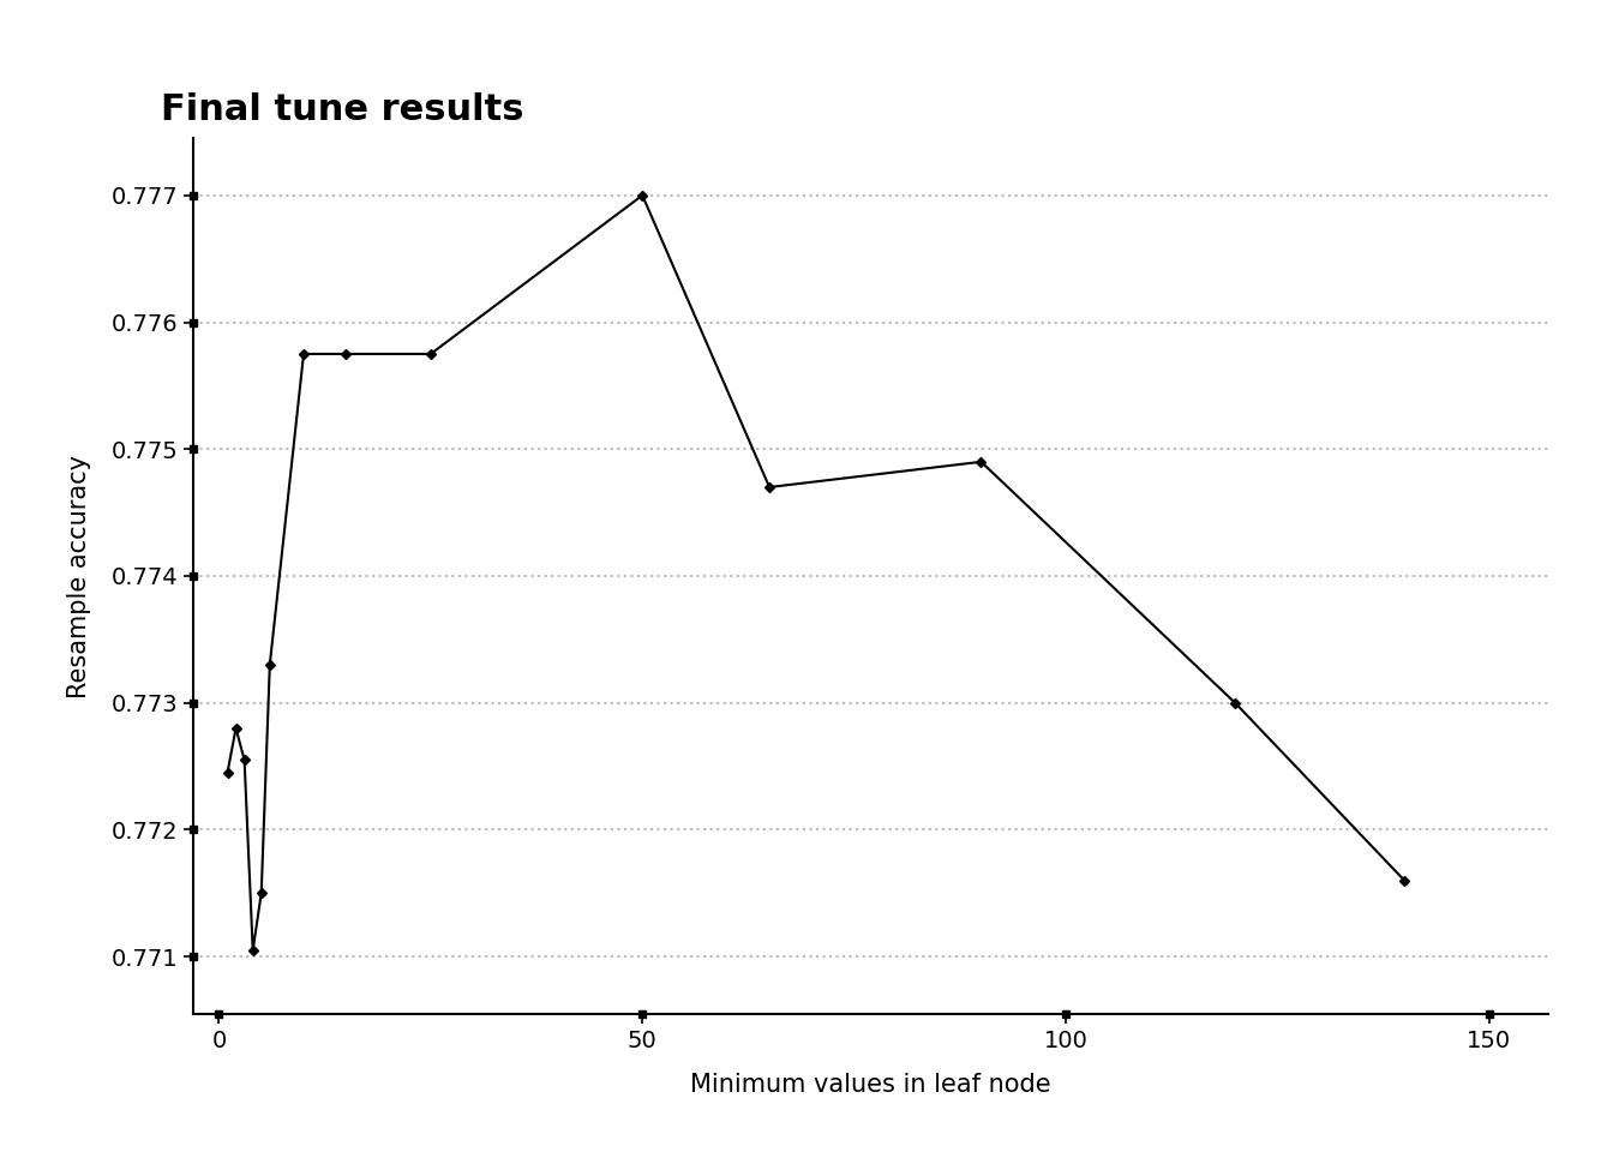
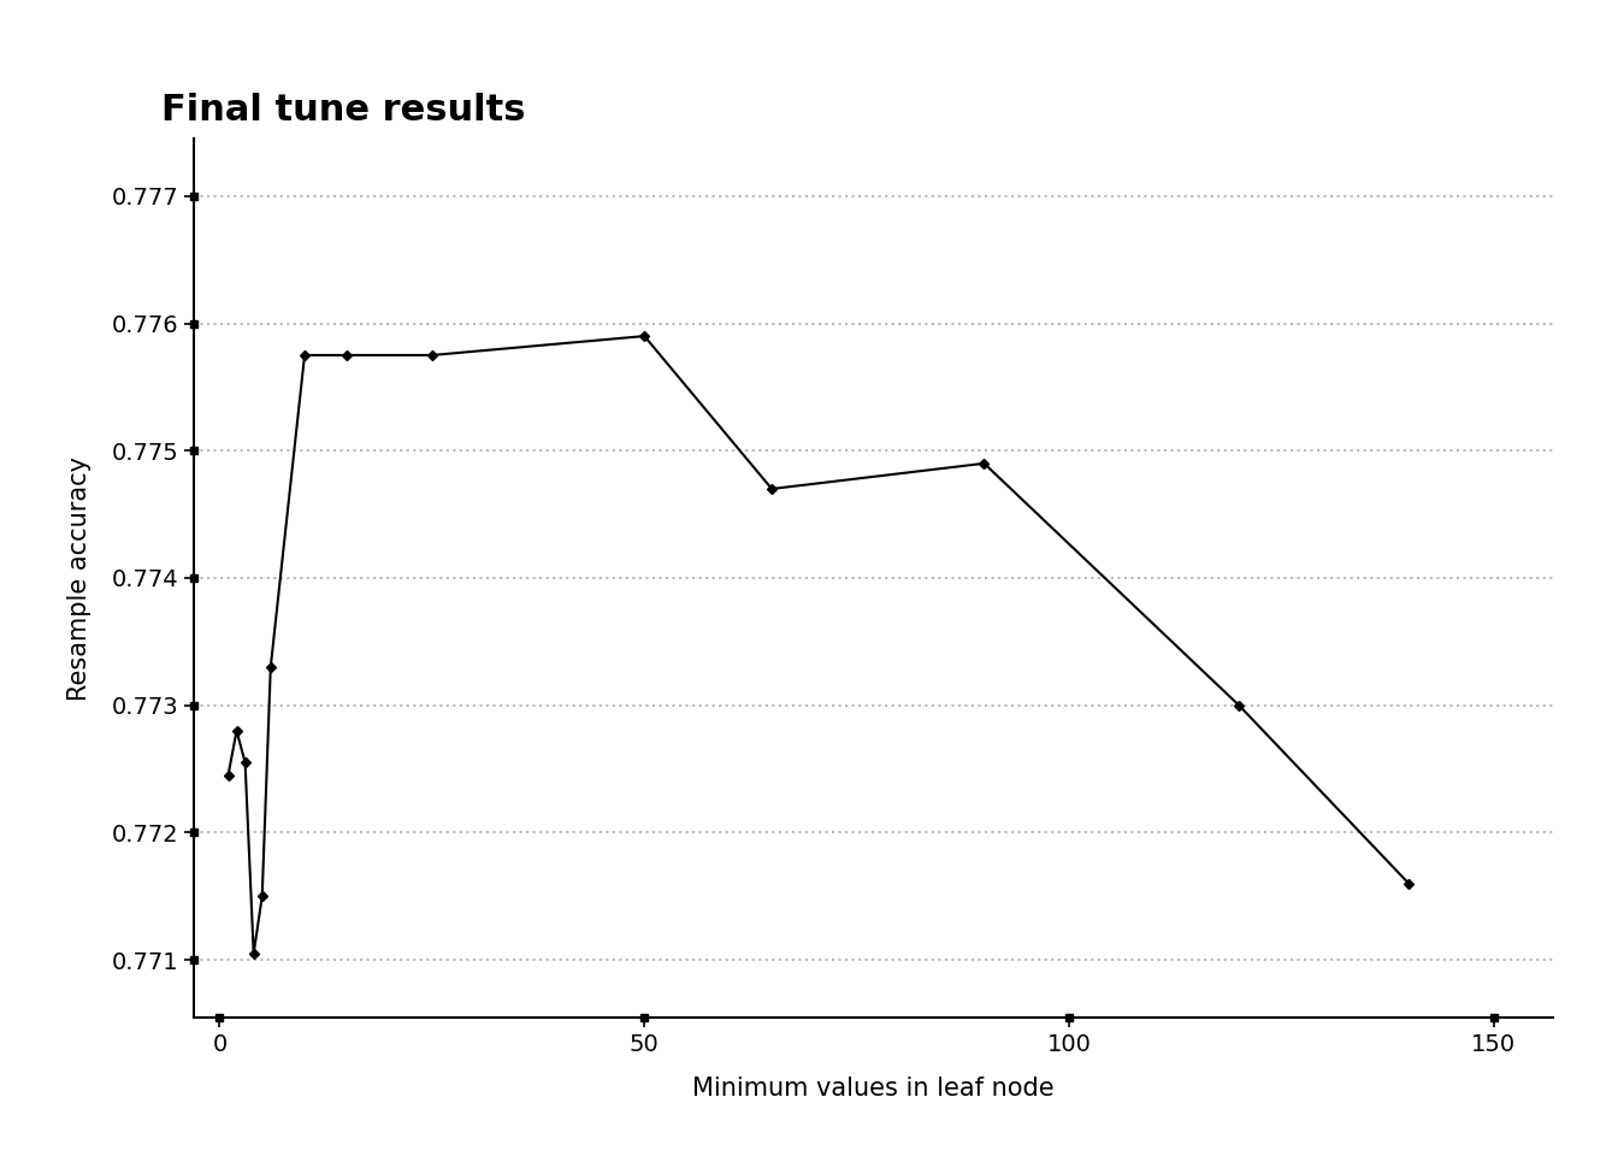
50: 0.77700 -> 0.77590
